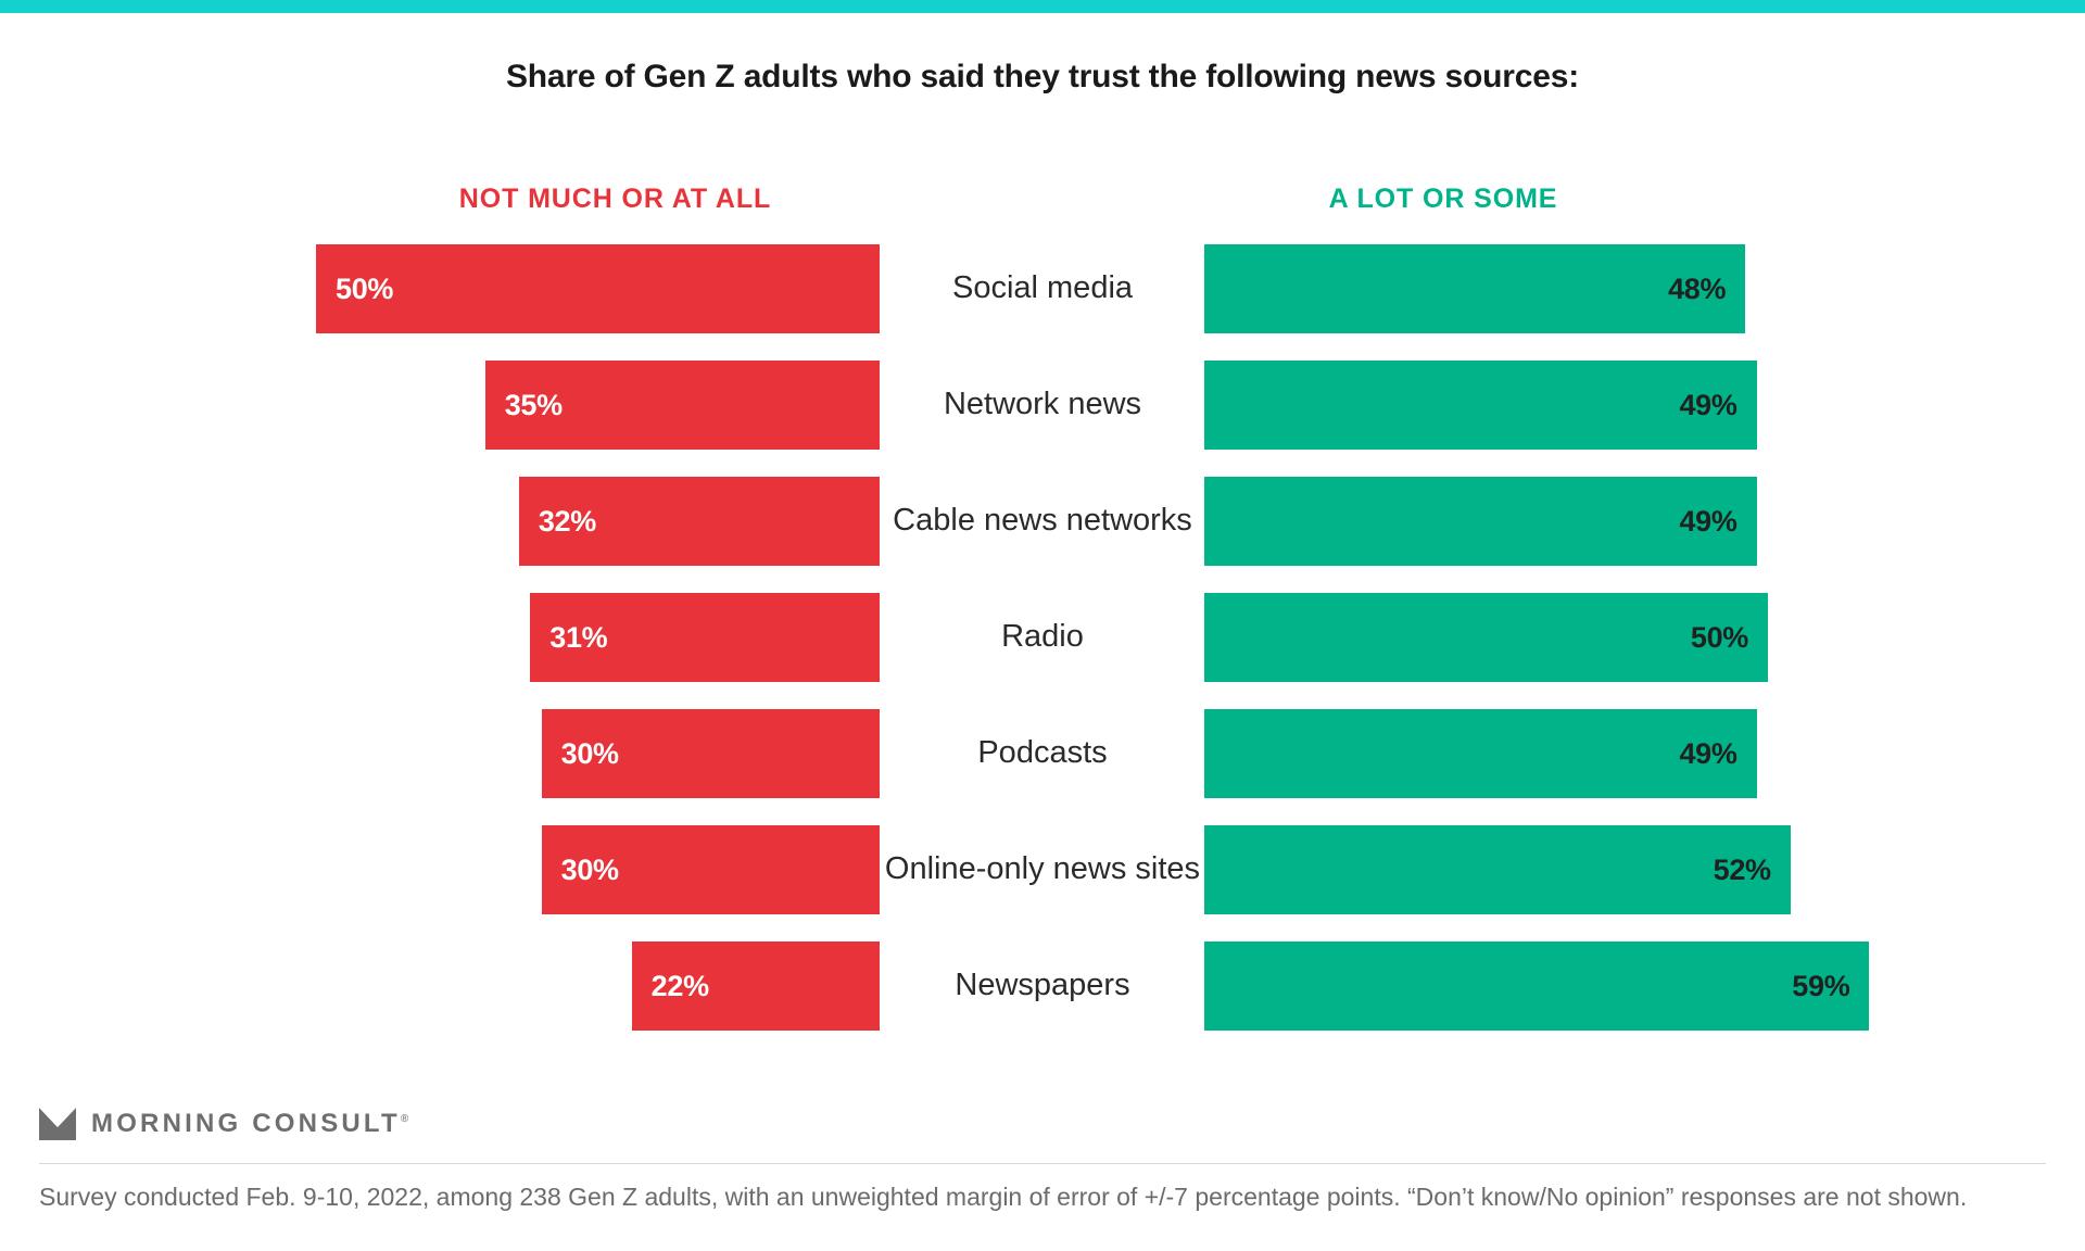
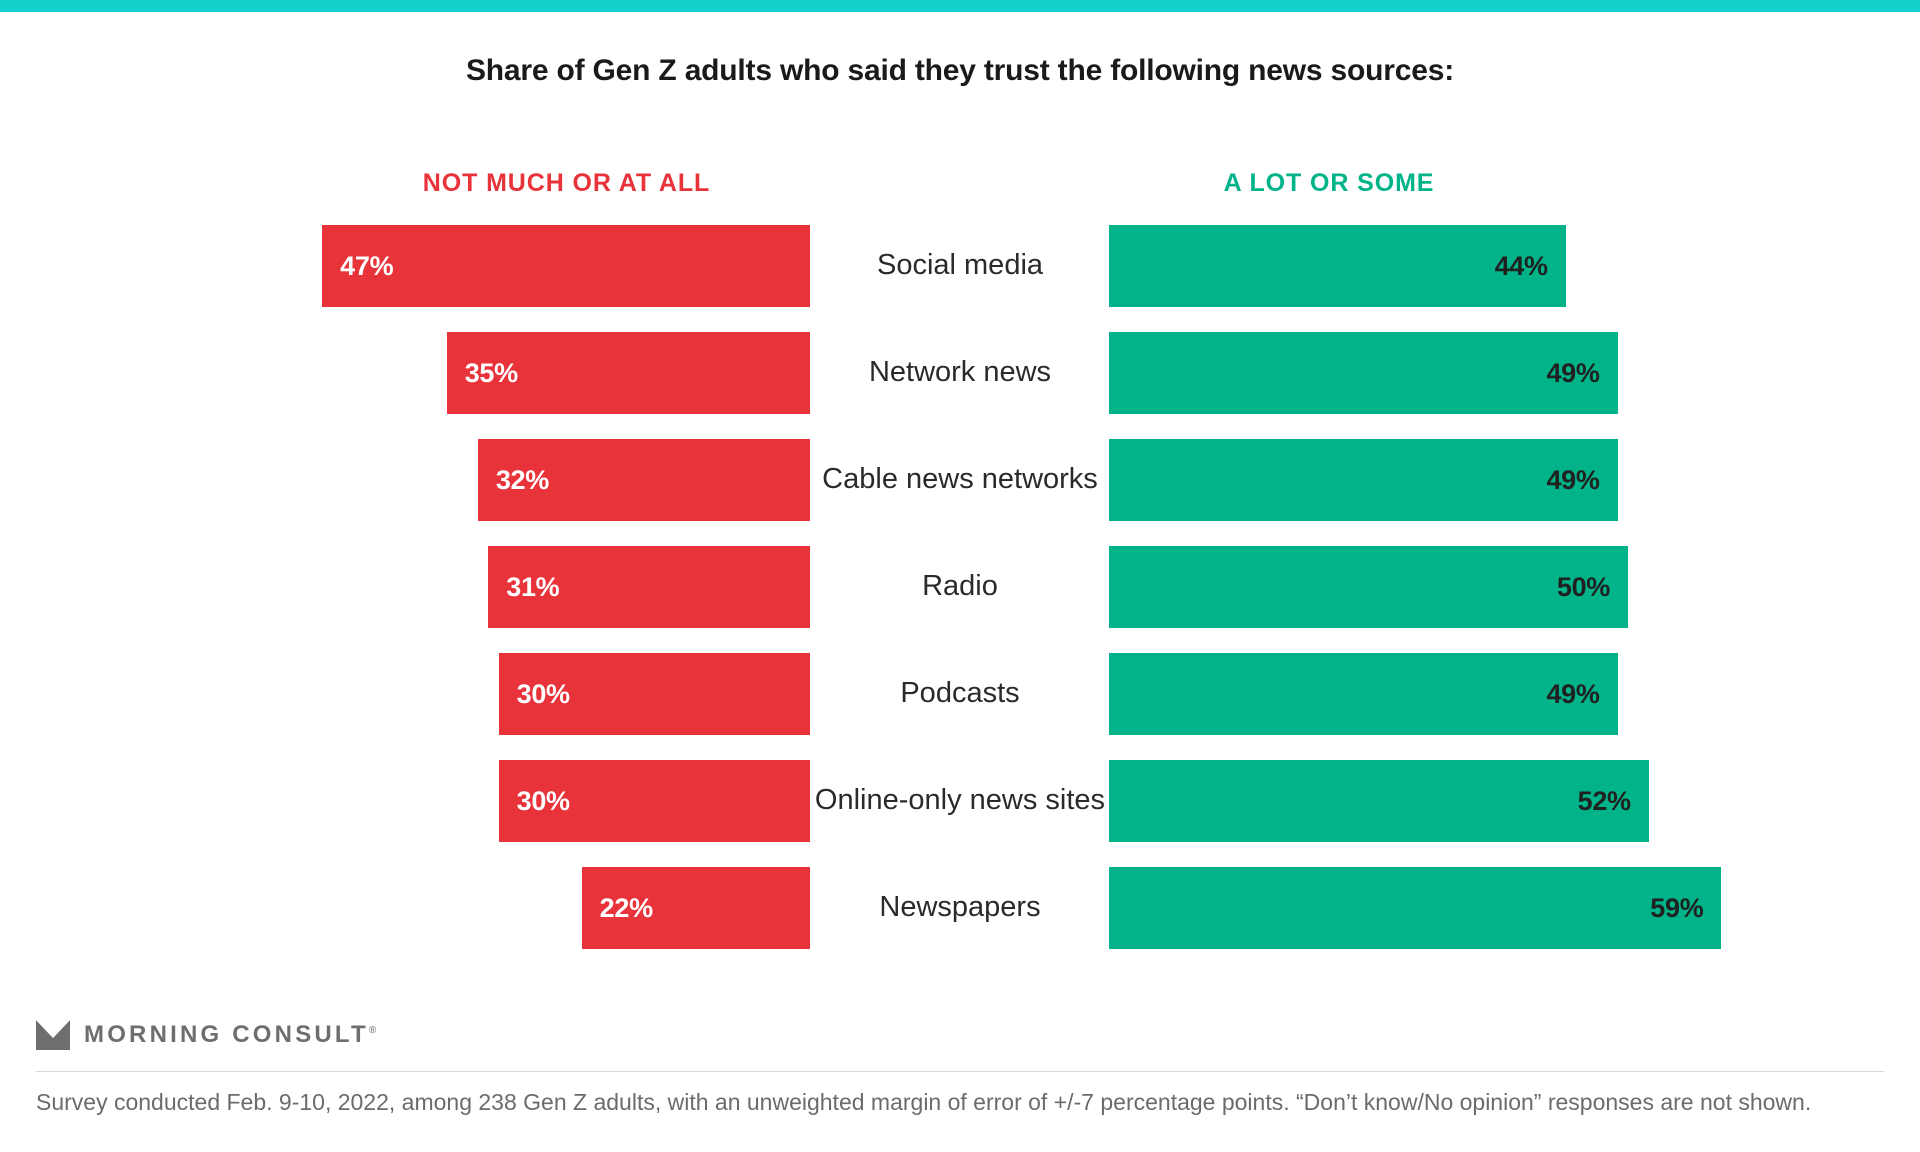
NOT MUCH OR AT ALL/Social media: 50% -> 47%
A LOT OR SOME/Social media: 48% -> 44%
